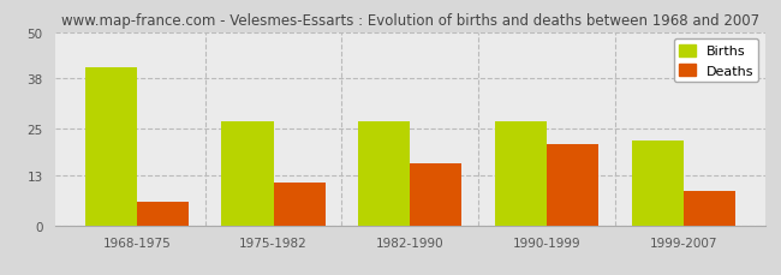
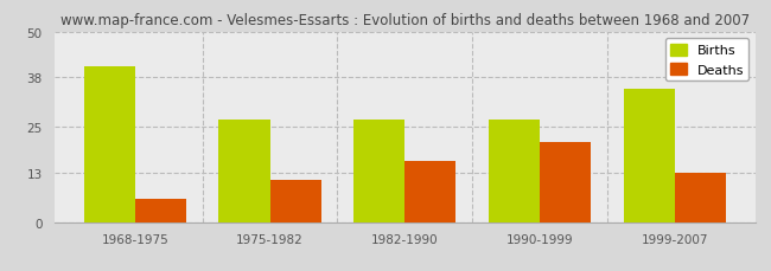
Births/1999-2007: 22 -> 35
Deaths/1999-2007: 9 -> 13
